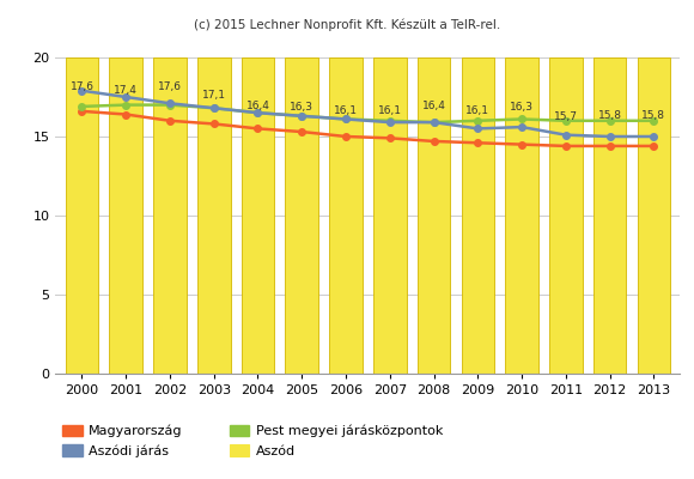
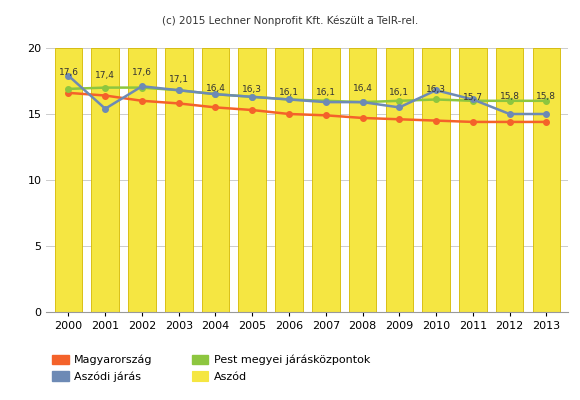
Aszódi járás/2001: 17.5 -> 15.4
Aszódi járás/2010: 15.6 -> 16.8
Aszódi járás/2011: 15.1 -> 16.1
